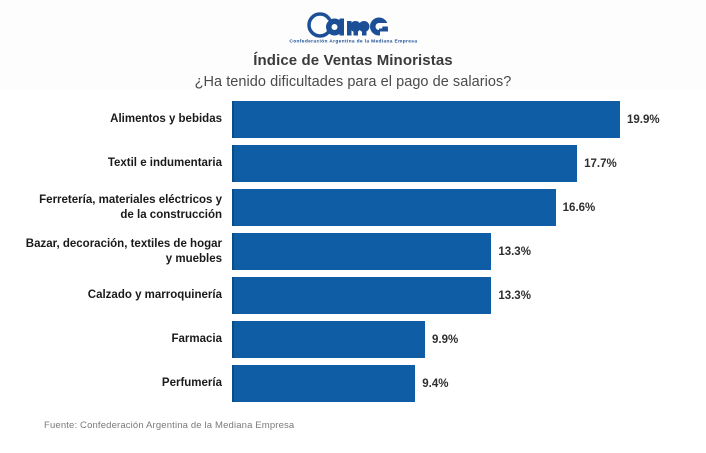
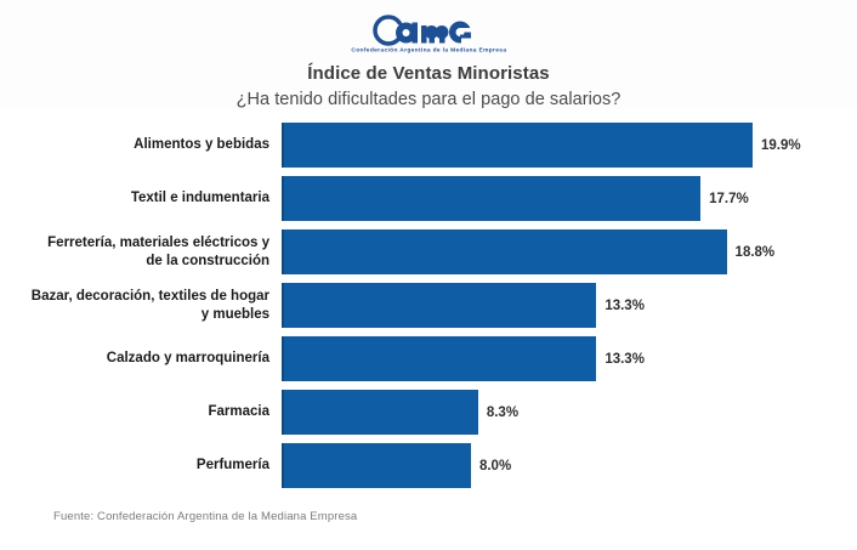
Ferretería, materiales eléctricos y de la construcción: 16.6% -> 18.8%
Farmacia: 9.9% -> 8.3%
Perfumería: 9.4% -> 8.0%
